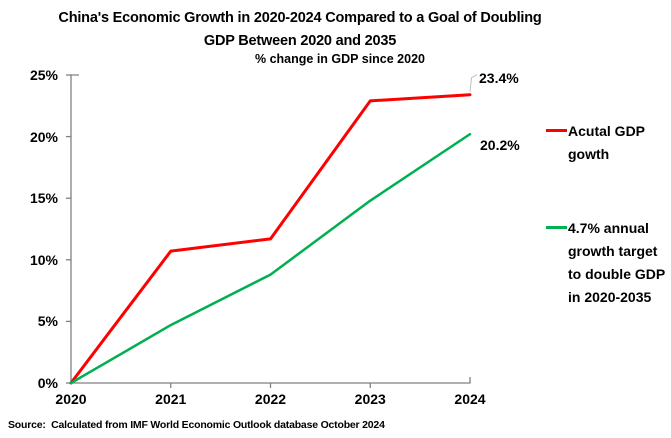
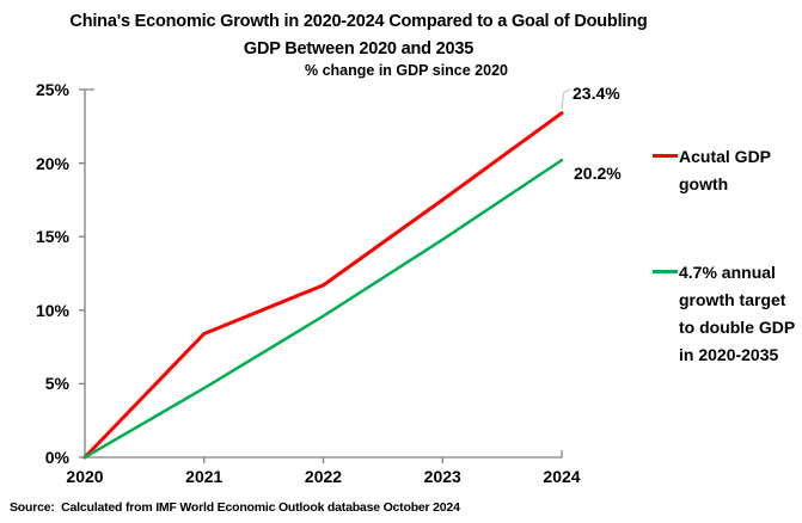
Acutal GDP gowth/2021: 10.7% -> 8.4%
4.7% annual growth target to double GDP in 2020-2035/2022: 8.8% -> 9.6%
Acutal GDP gowth/2023: 22.9% -> 17.5%
